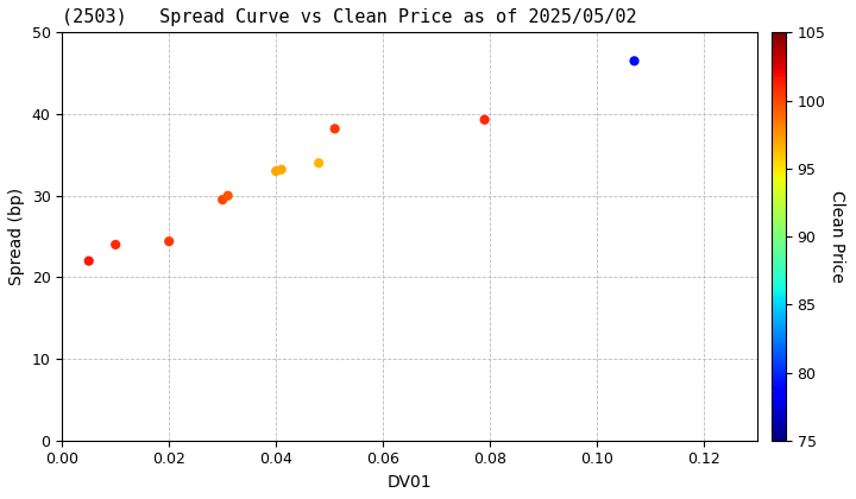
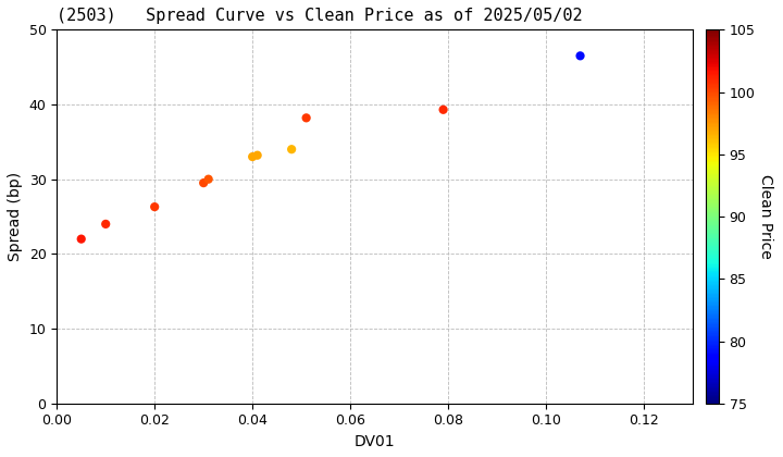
0.02: 24.4 -> 26.3
